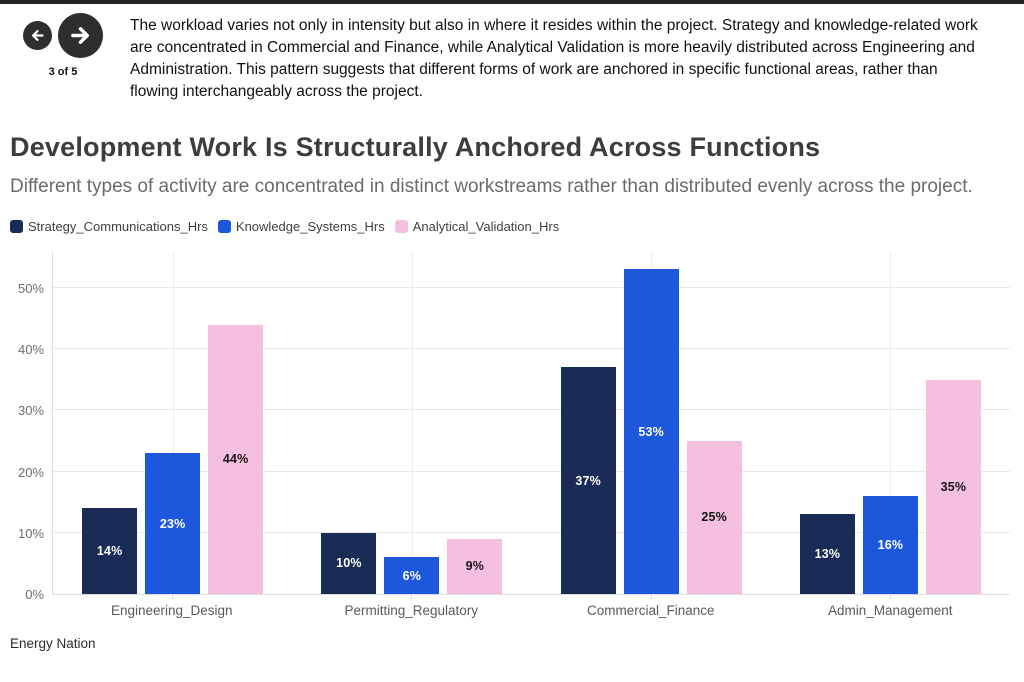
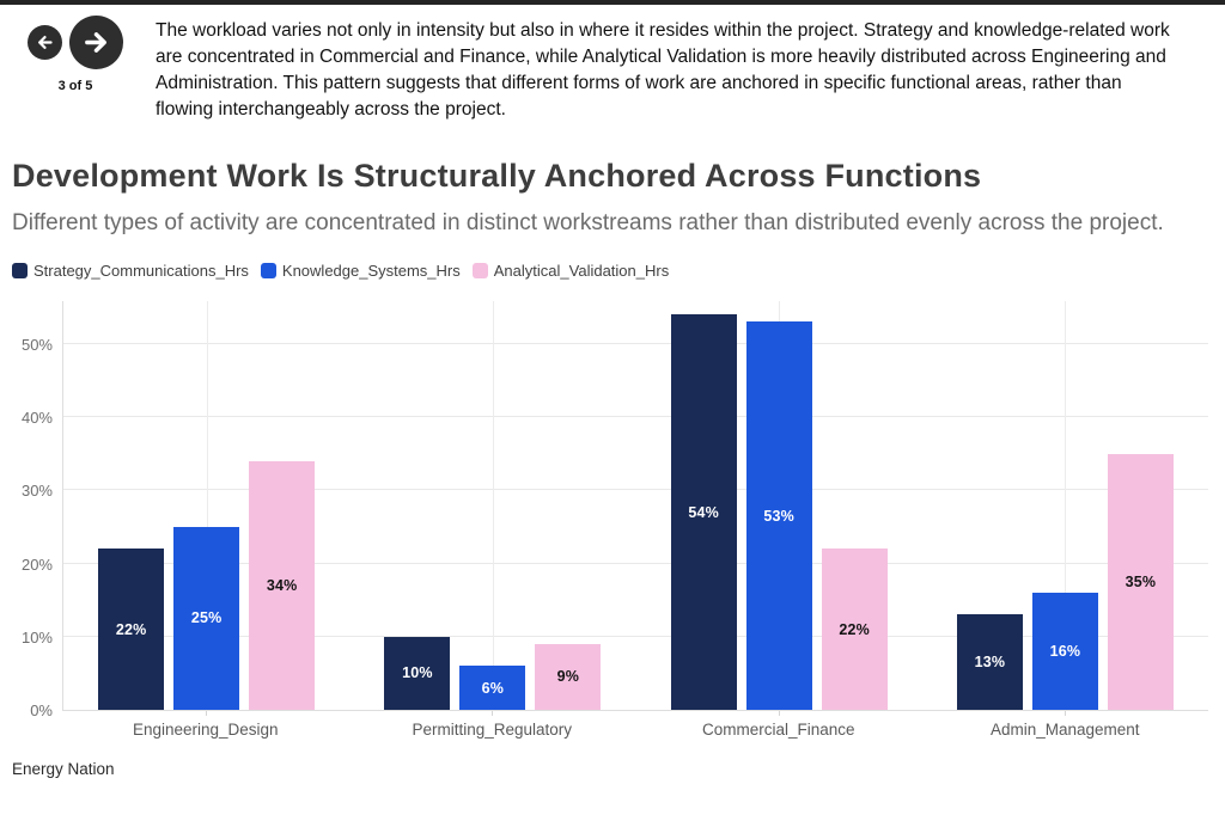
Strategy_Communications_Hrs/Engineering_Design: 14% -> 22%
Knowledge_Systems_Hrs/Engineering_Design: 23% -> 25%
Analytical_Validation_Hrs/Engineering_Design: 44% -> 34%
Strategy_Communications_Hrs/Commercial_Finance: 37% -> 54%
Analytical_Validation_Hrs/Commercial_Finance: 25% -> 22%
